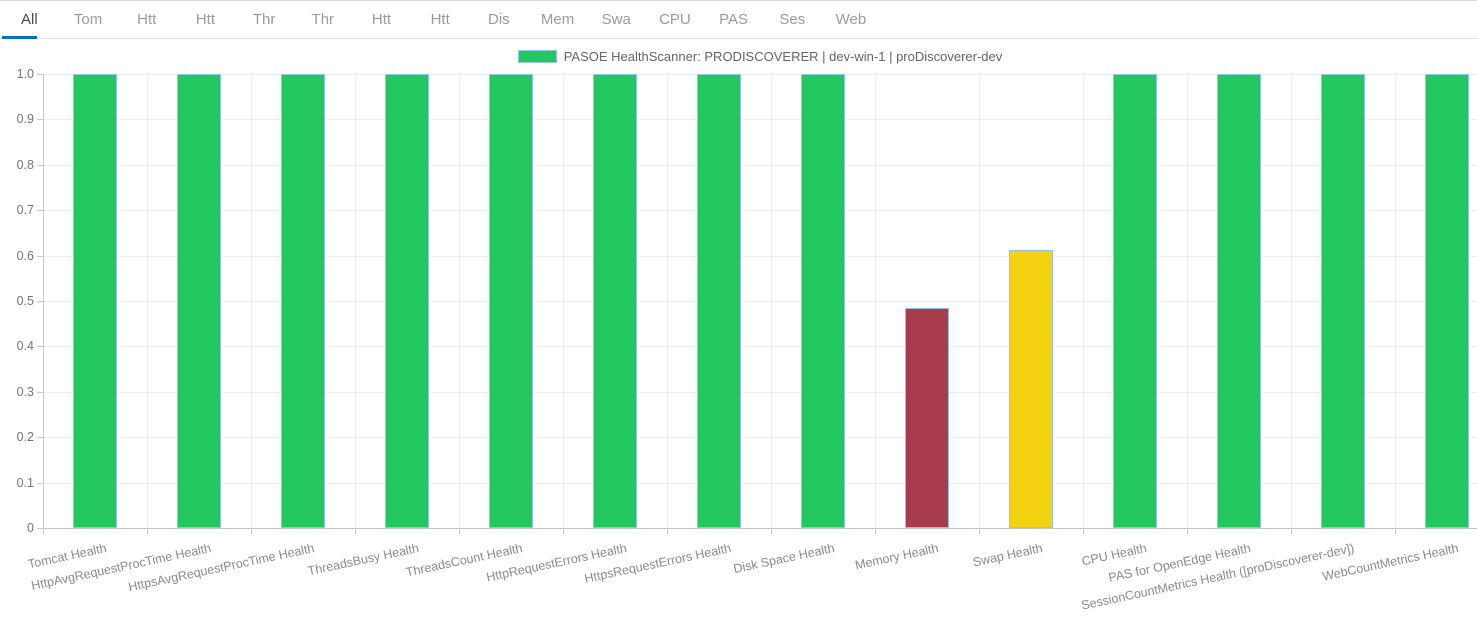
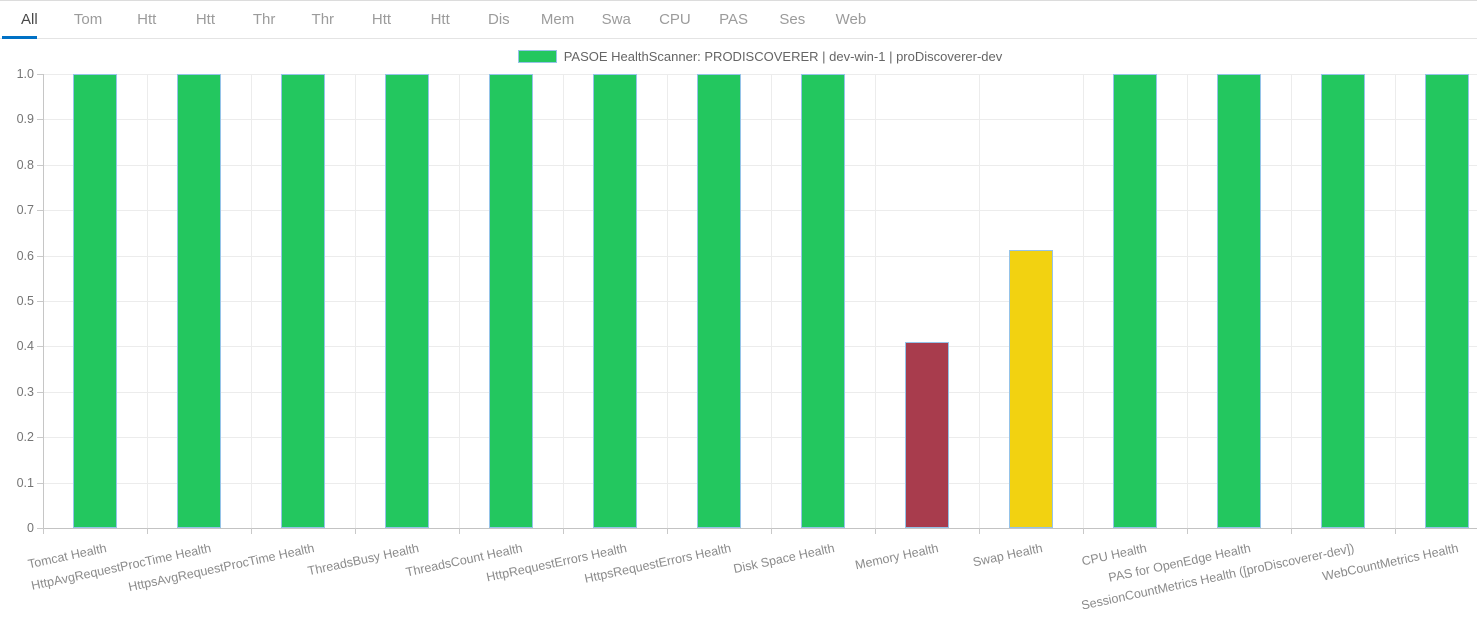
Memory Health: 0.48 -> 0.41
